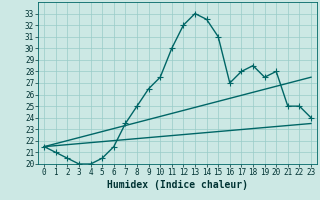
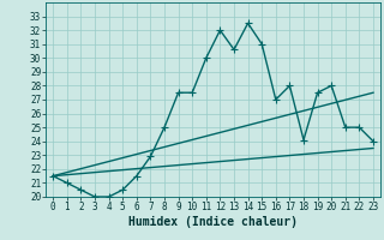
7: 23.5 -> 22.9
9: 26.5 -> 27.5
13: 33.0 -> 30.6
18: 28.5 -> 24.1
